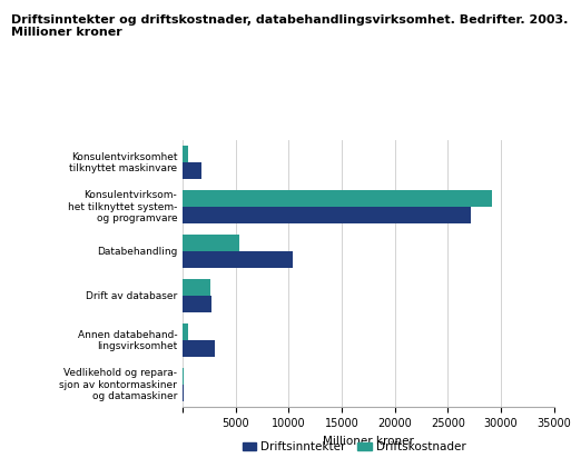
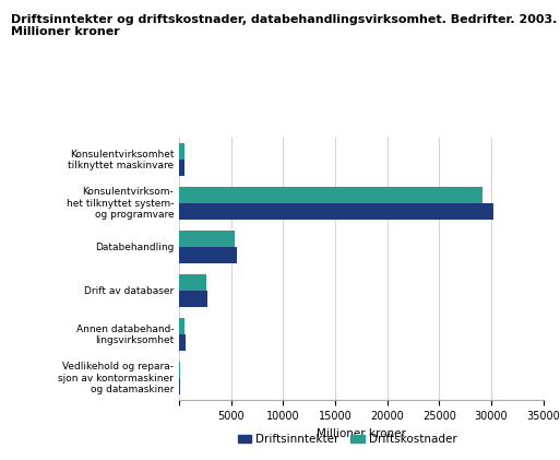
Driftsinntekter/Konsulentvirksomhet tilknyttet maskinvare: 1800 -> 600
Driftsinntekter/Konsulentvirksom- het tilknyttet system- og programvare: 27200 -> 30200
Driftsinntekter/Databehandling: 10400 -> 5500
Driftsinntekter/Annen databehand- lingsvirksomhet: 3000 -> 600
